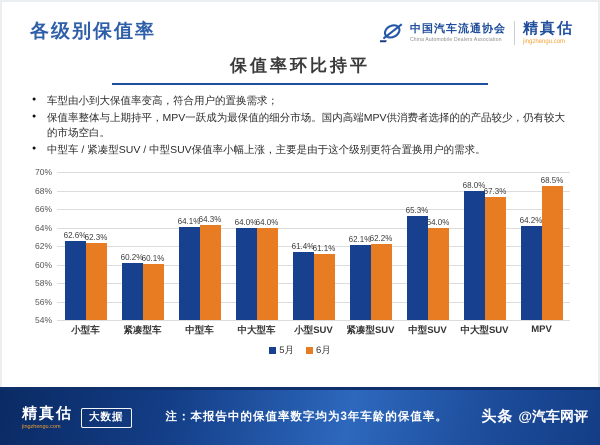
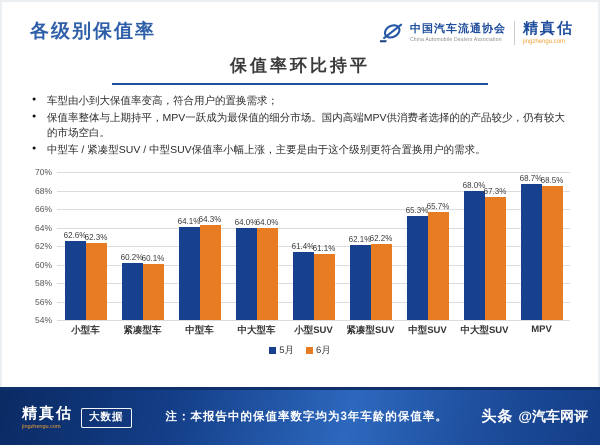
6月/中型SUV: 64.0% -> 65.7%
5月/MPV: 64.2% -> 68.7%
